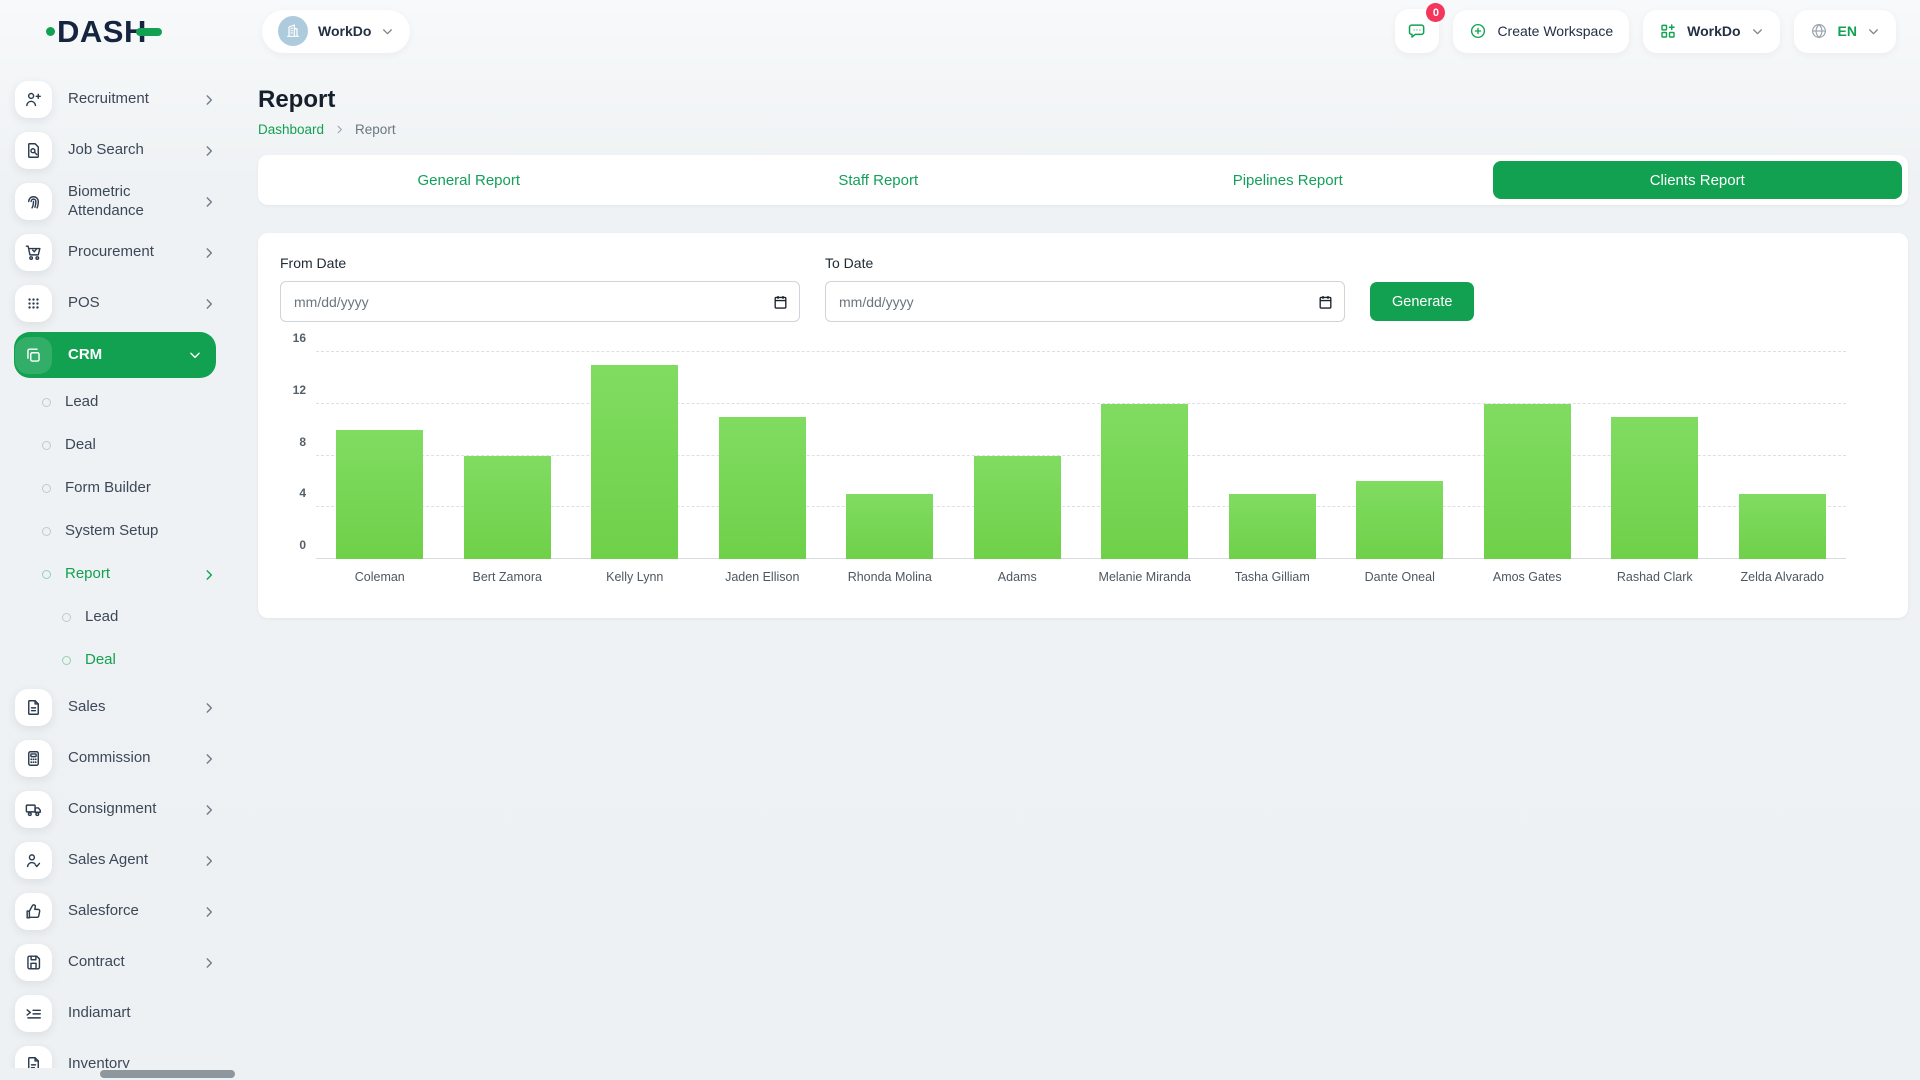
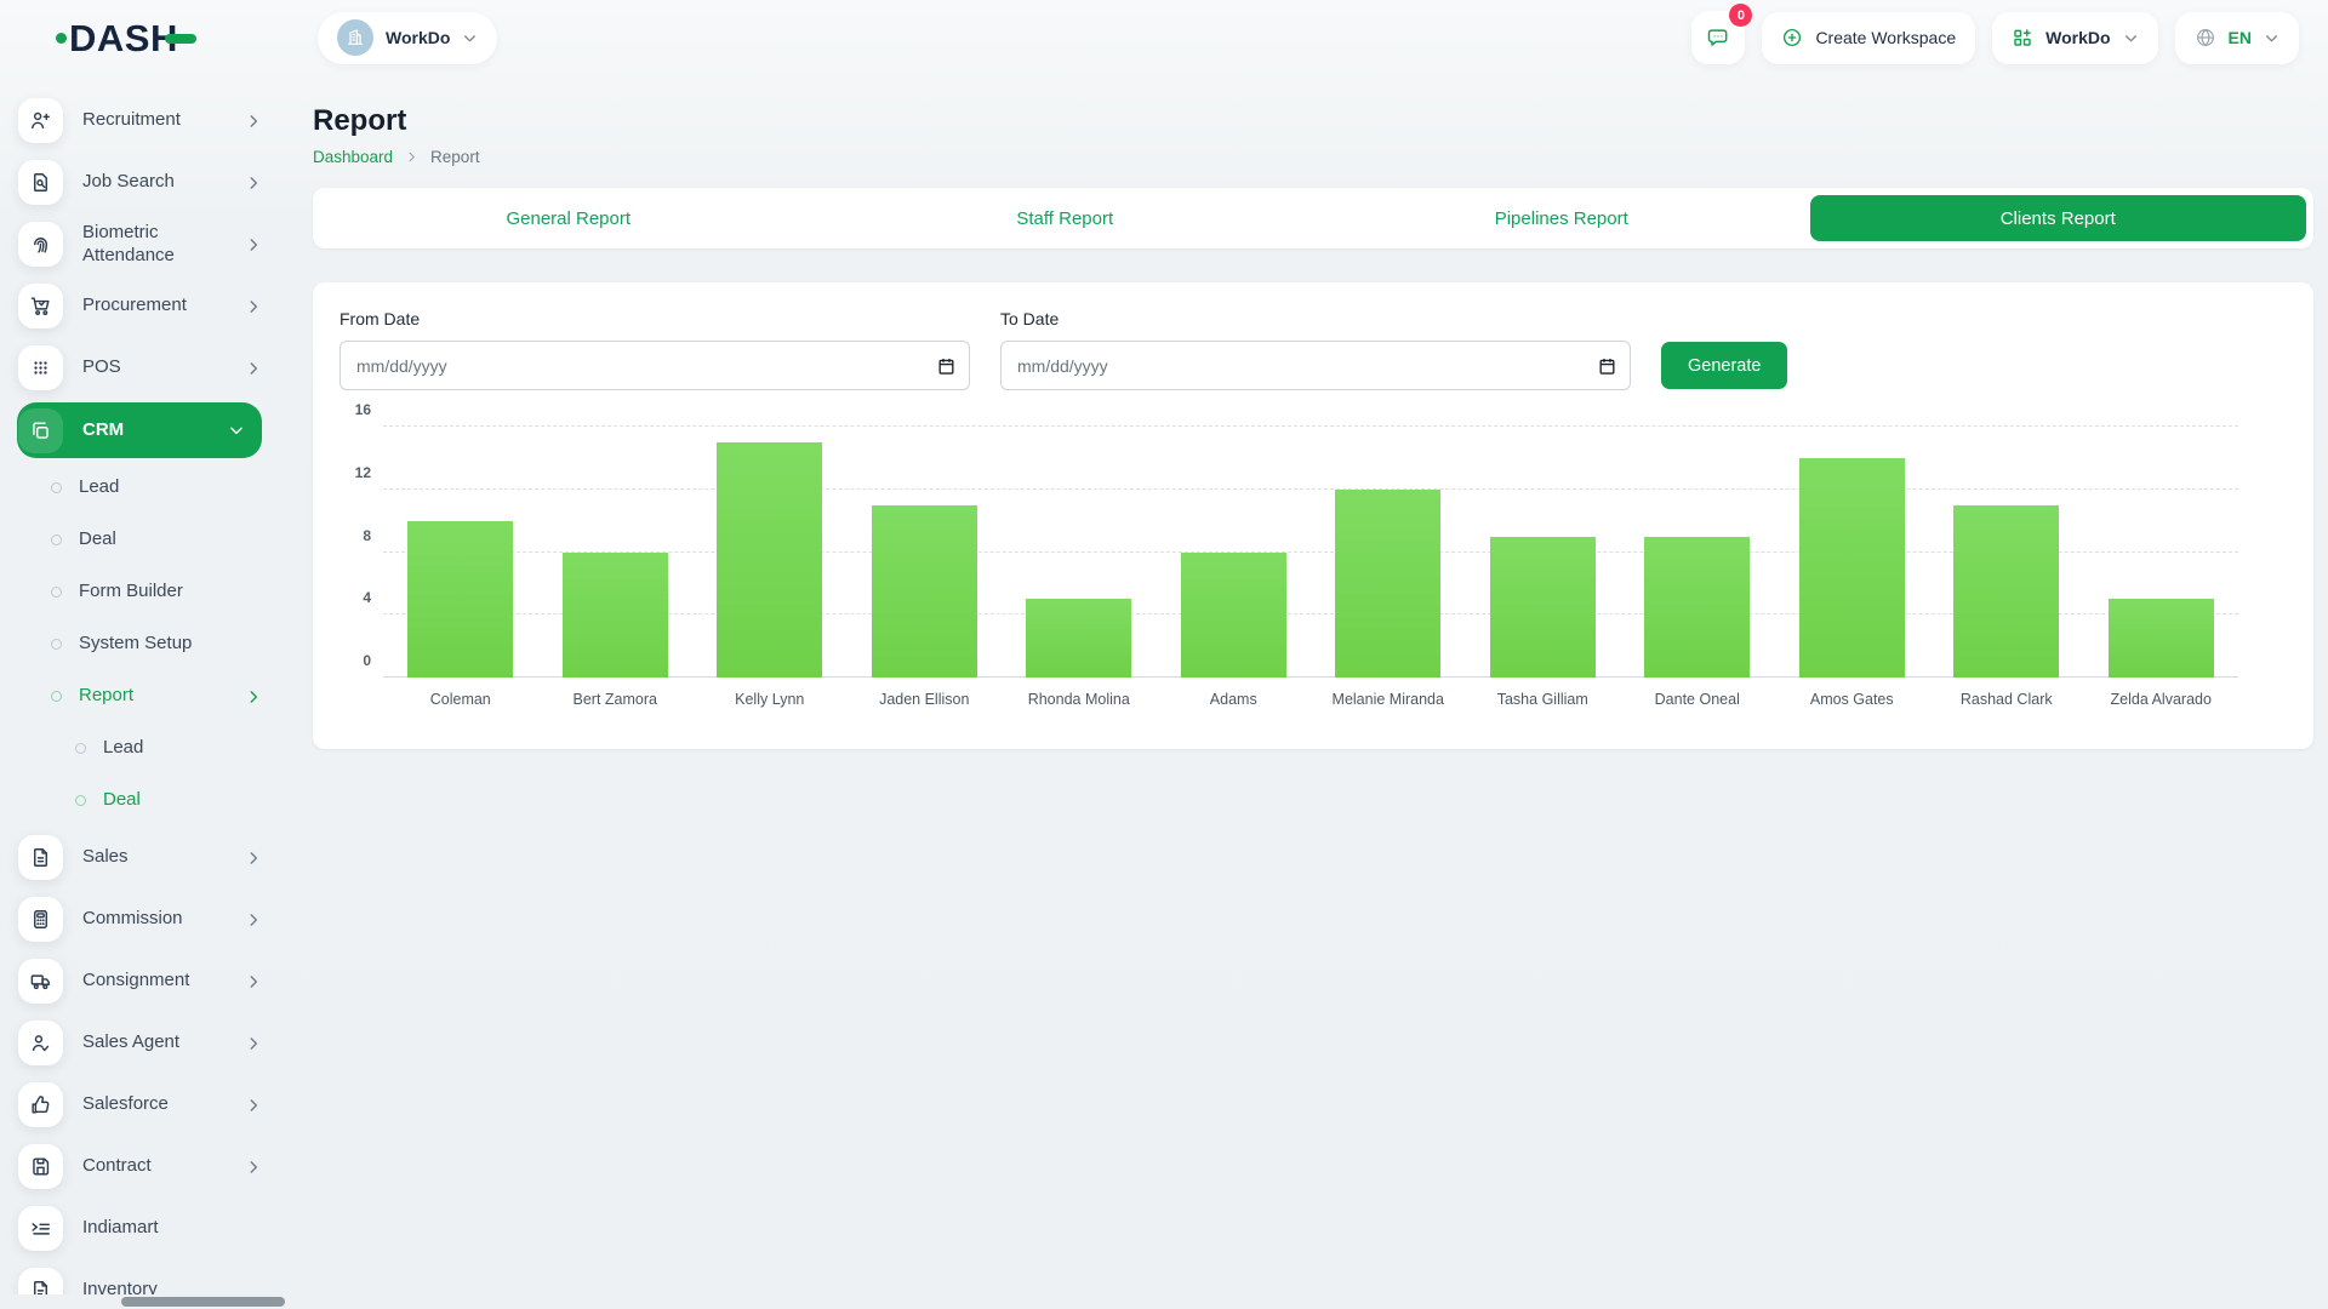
Tasha Gilliam: 5 -> 9
Dante Oneal: 6 -> 9
Amos Gates: 12 -> 14
